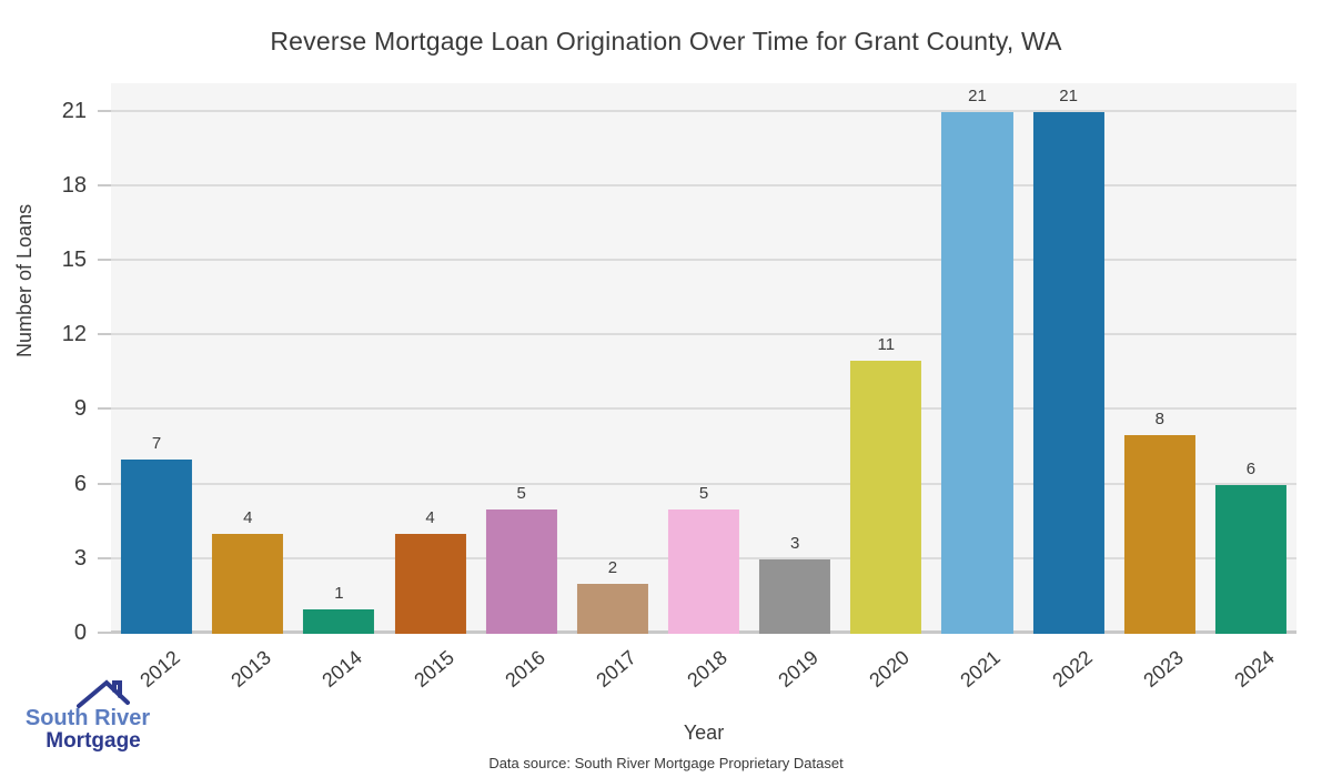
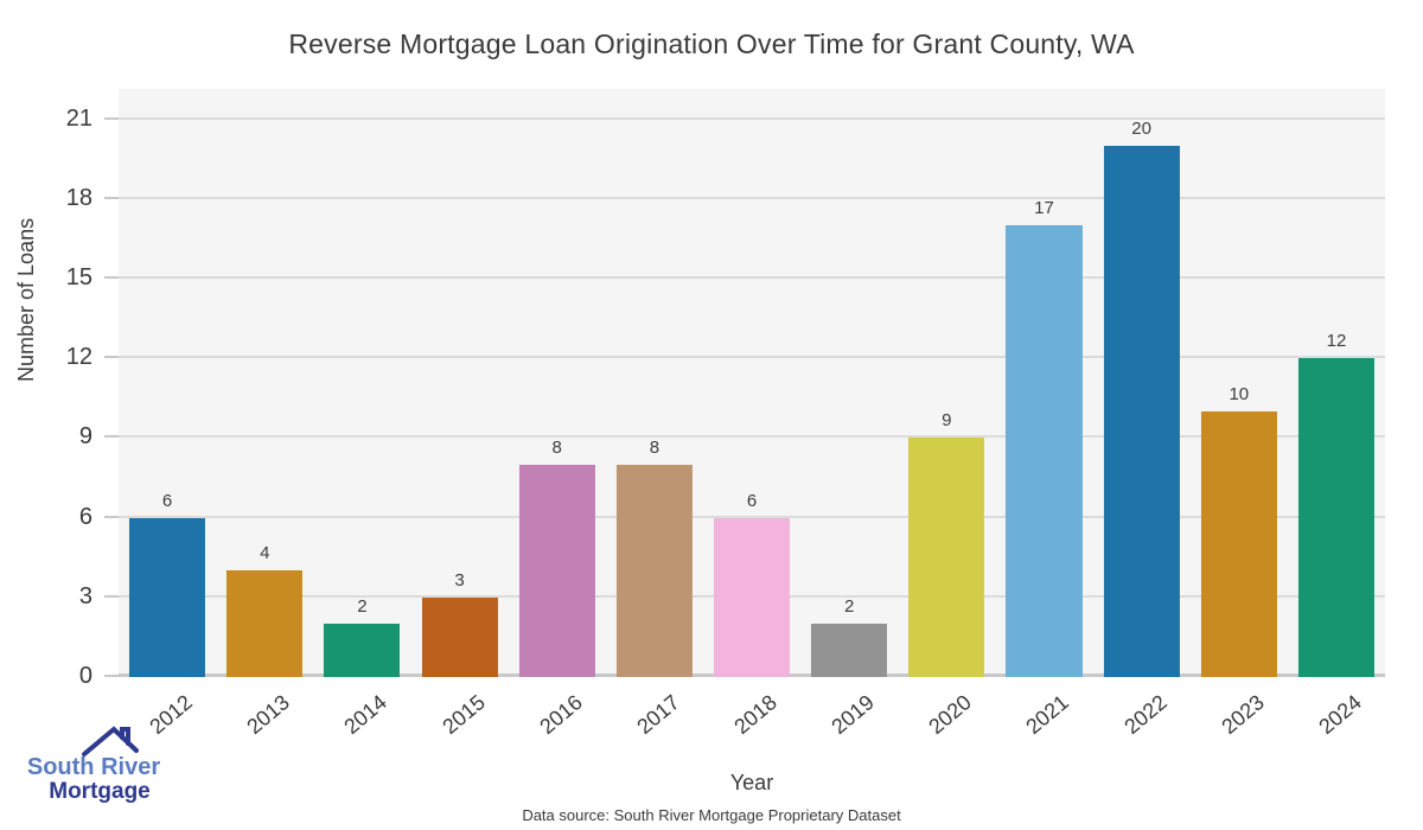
2012: 7 -> 6
2014: 1 -> 2
2015: 4 -> 3
2016: 5 -> 8
2017: 2 -> 8
2018: 5 -> 6
2019: 3 -> 2
2020: 11 -> 9
2021: 21 -> 17
2022: 21 -> 20
2023: 8 -> 10
2024: 6 -> 12
